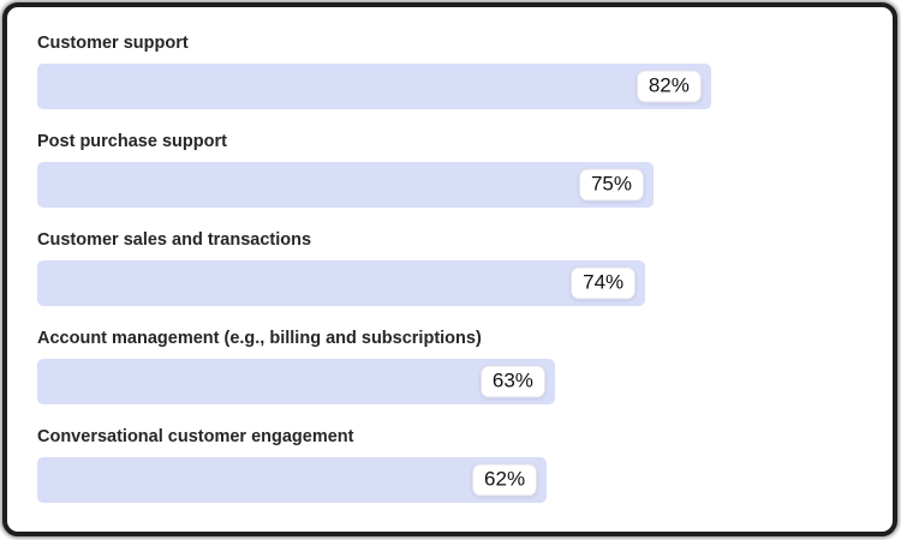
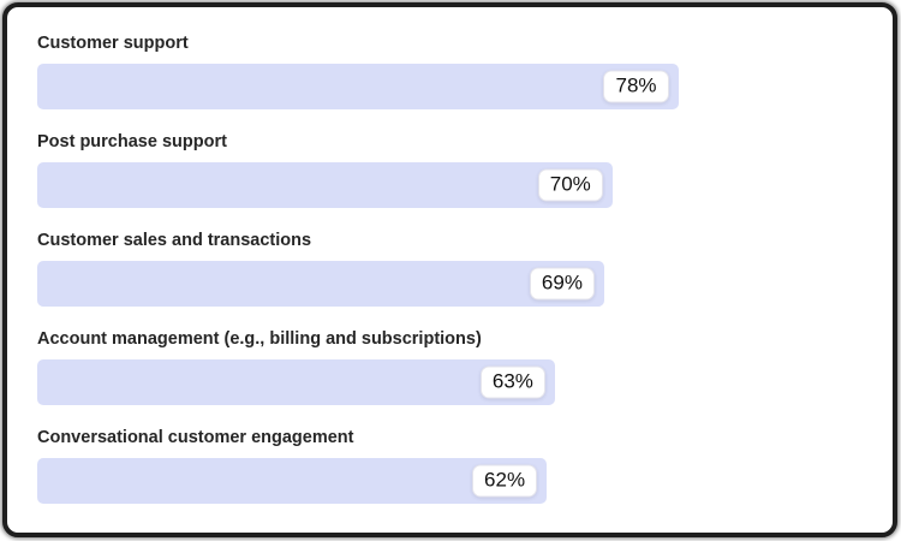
Customer support: 82% -> 78%
Post purchase support: 75% -> 70%
Customer sales and transactions: 74% -> 69%
